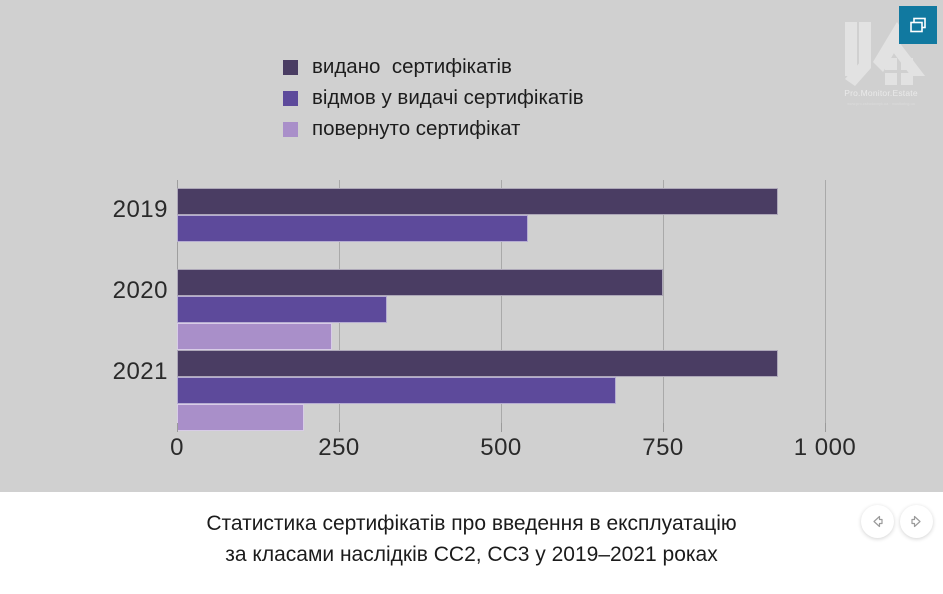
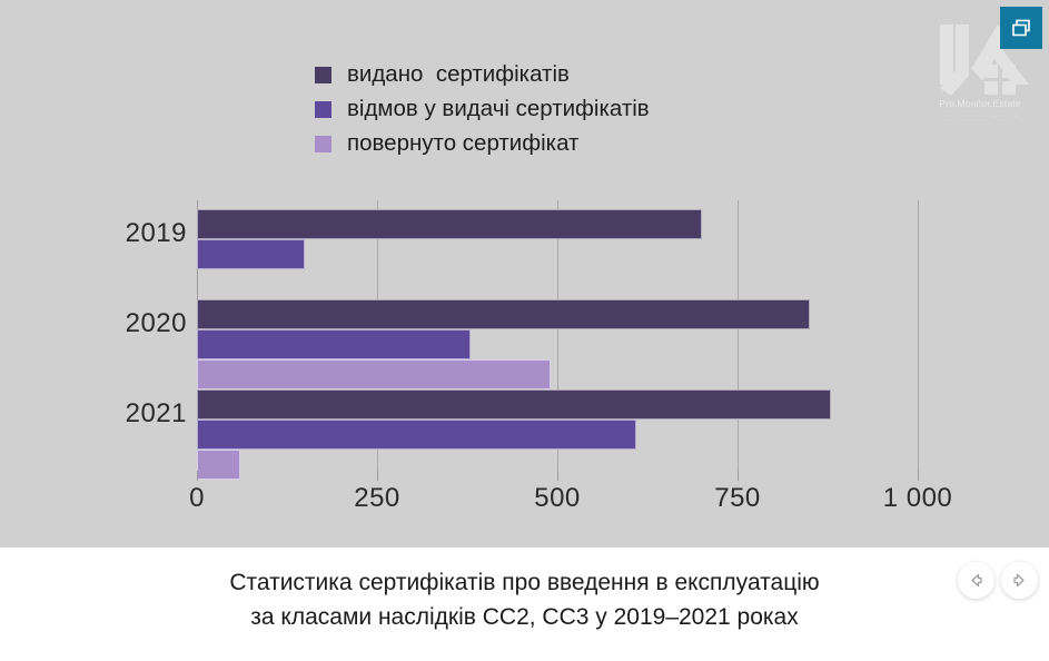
видано сертифікатів/2019: 930 -> 700
відмов у видачі сертифікатів/2019: 540 -> 150
видано сертифікатів/2020: 750 -> 850
відмов у видачі сертифікатів/2020: 320 -> 380
повернуто сертифікат/2020: 240 -> 490
видано сертифікатів/2021: 930 -> 880
відмов у видачі сертифікатів/2021: 680 -> 610
повернуто сертифікат/2021: 200 -> 60
